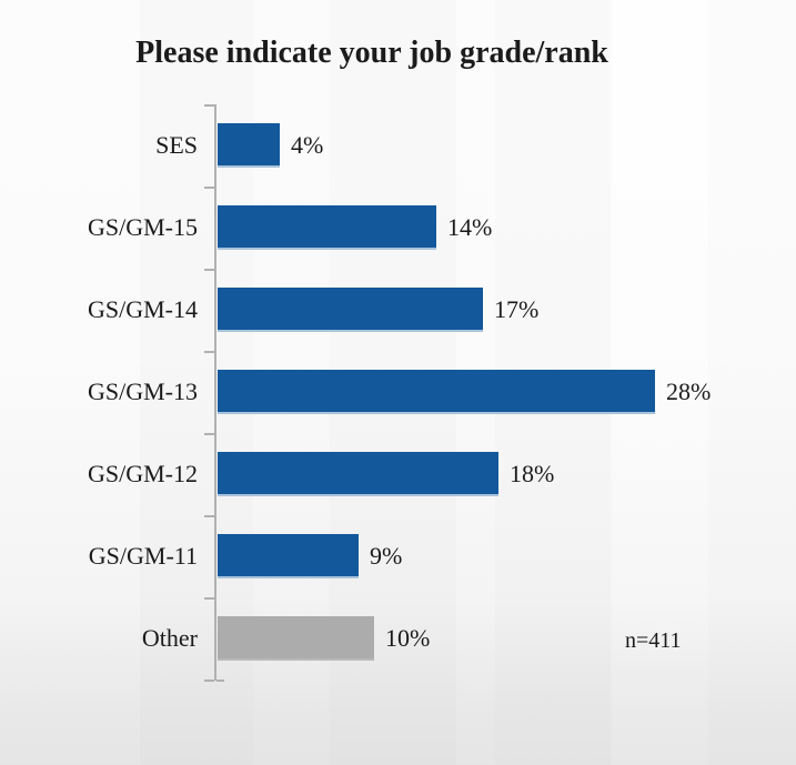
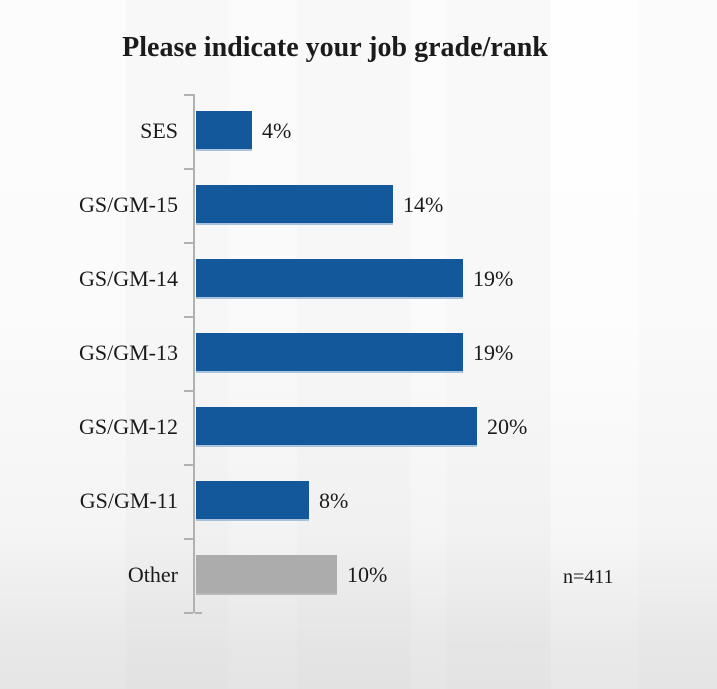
GS/GM-14: 17% -> 19%
GS/GM-13: 28% -> 19%
GS/GM-12: 18% -> 20%
GS/GM-11: 9% -> 8%
